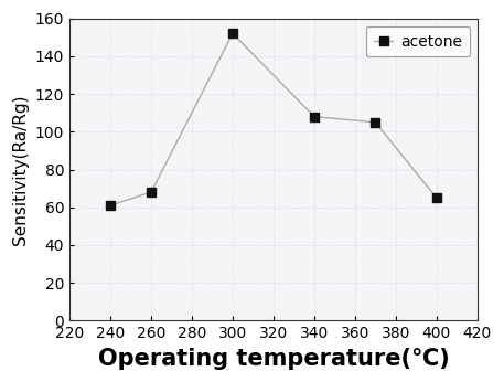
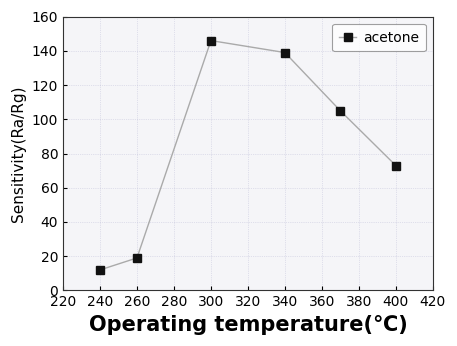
240: 61 -> 12
260: 68 -> 19
300: 152 -> 146
340: 108 -> 139
400: 65 -> 73
